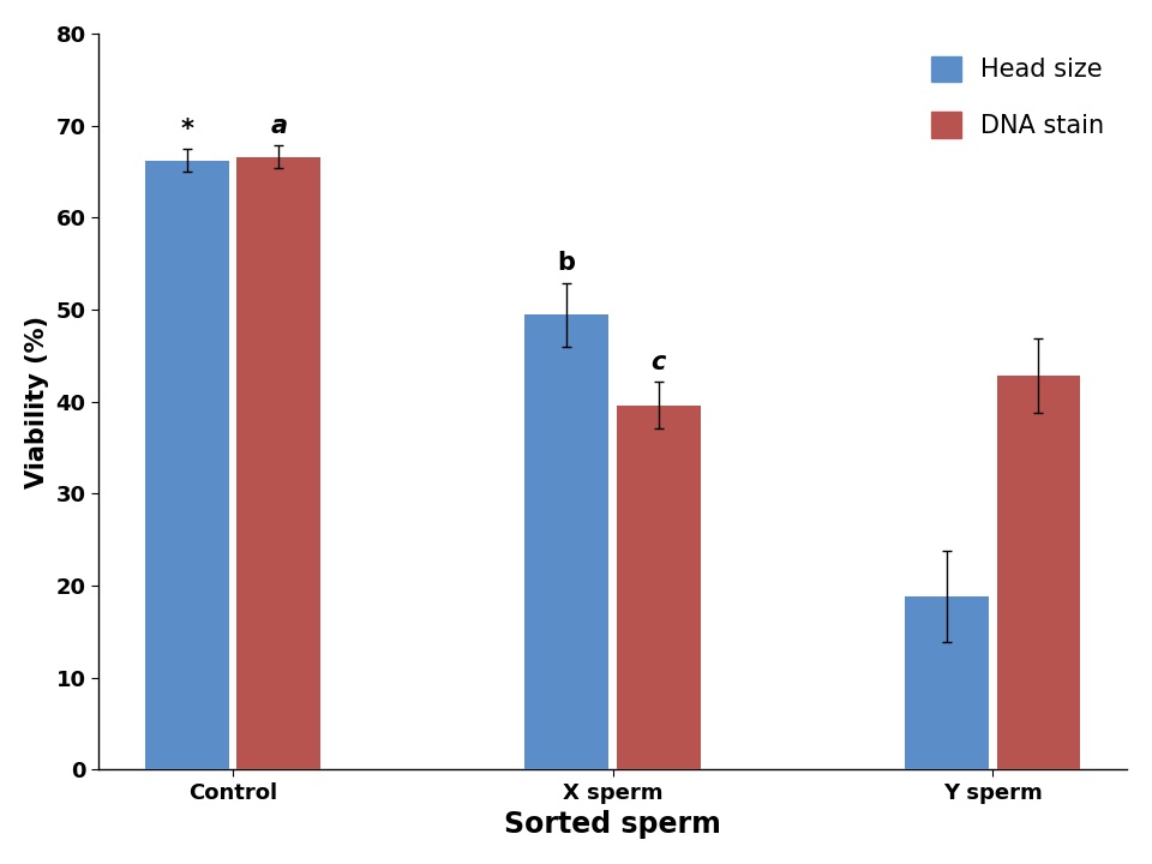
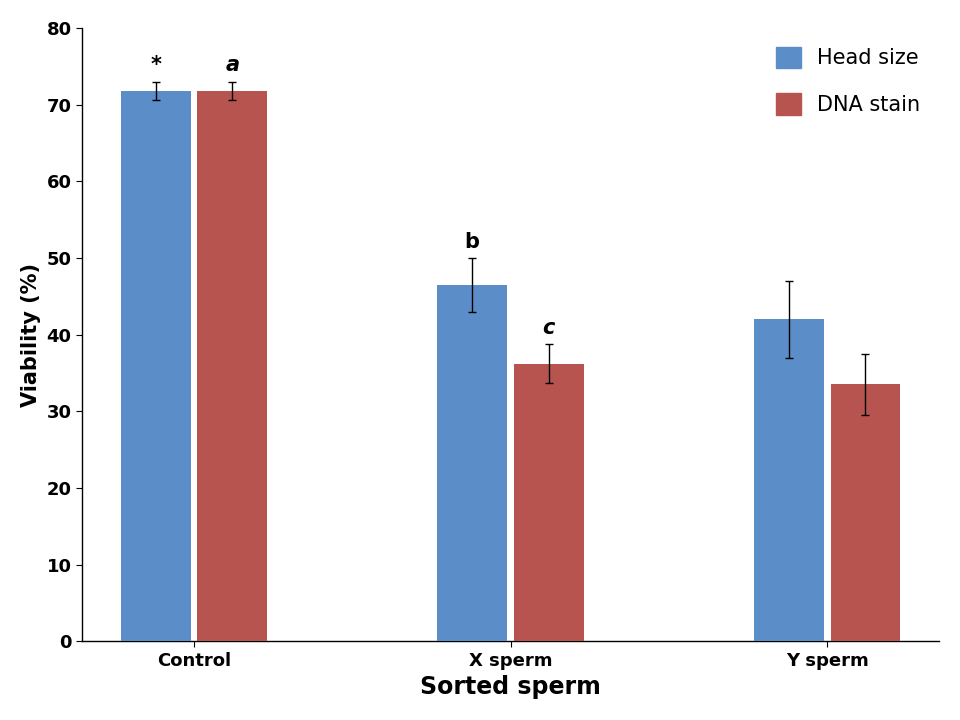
Head size/Control: 66.2 -> 71.8
DNA stain/Control: 66.6 -> 71.8
Head size/X sperm: 49.4 -> 46.5
DNA stain/X sperm: 39.6 -> 36.2
Head size/Y sperm: 18.8 -> 42.0
DNA stain/Y sperm: 42.8 -> 33.5
